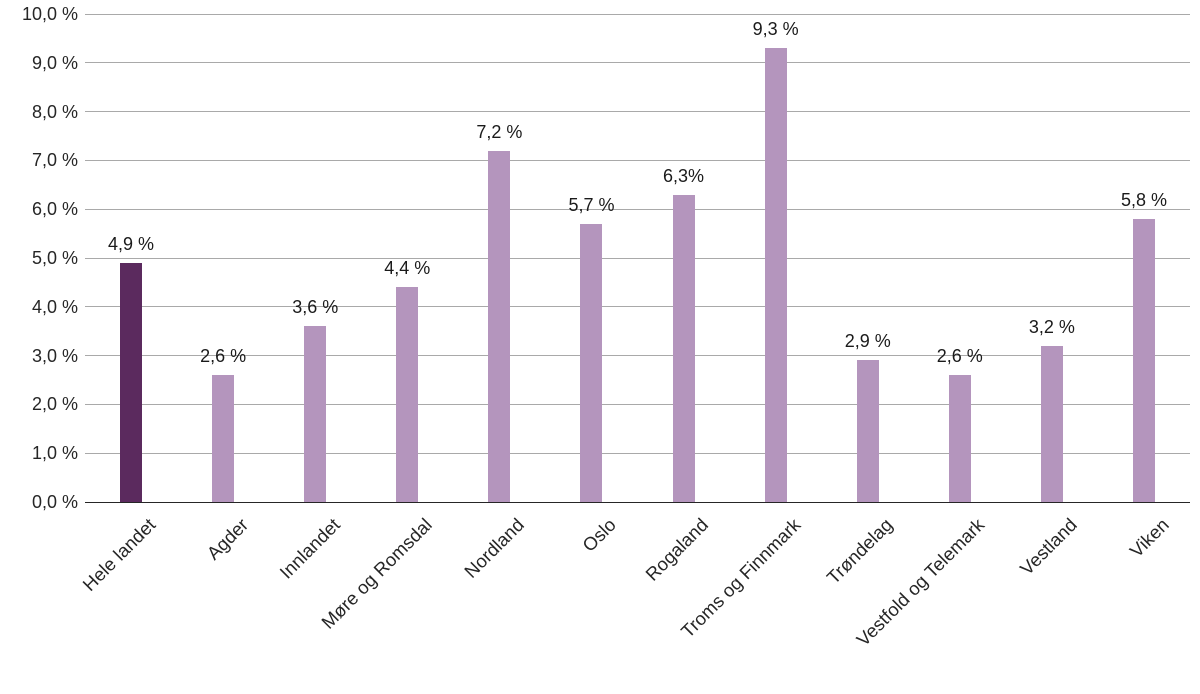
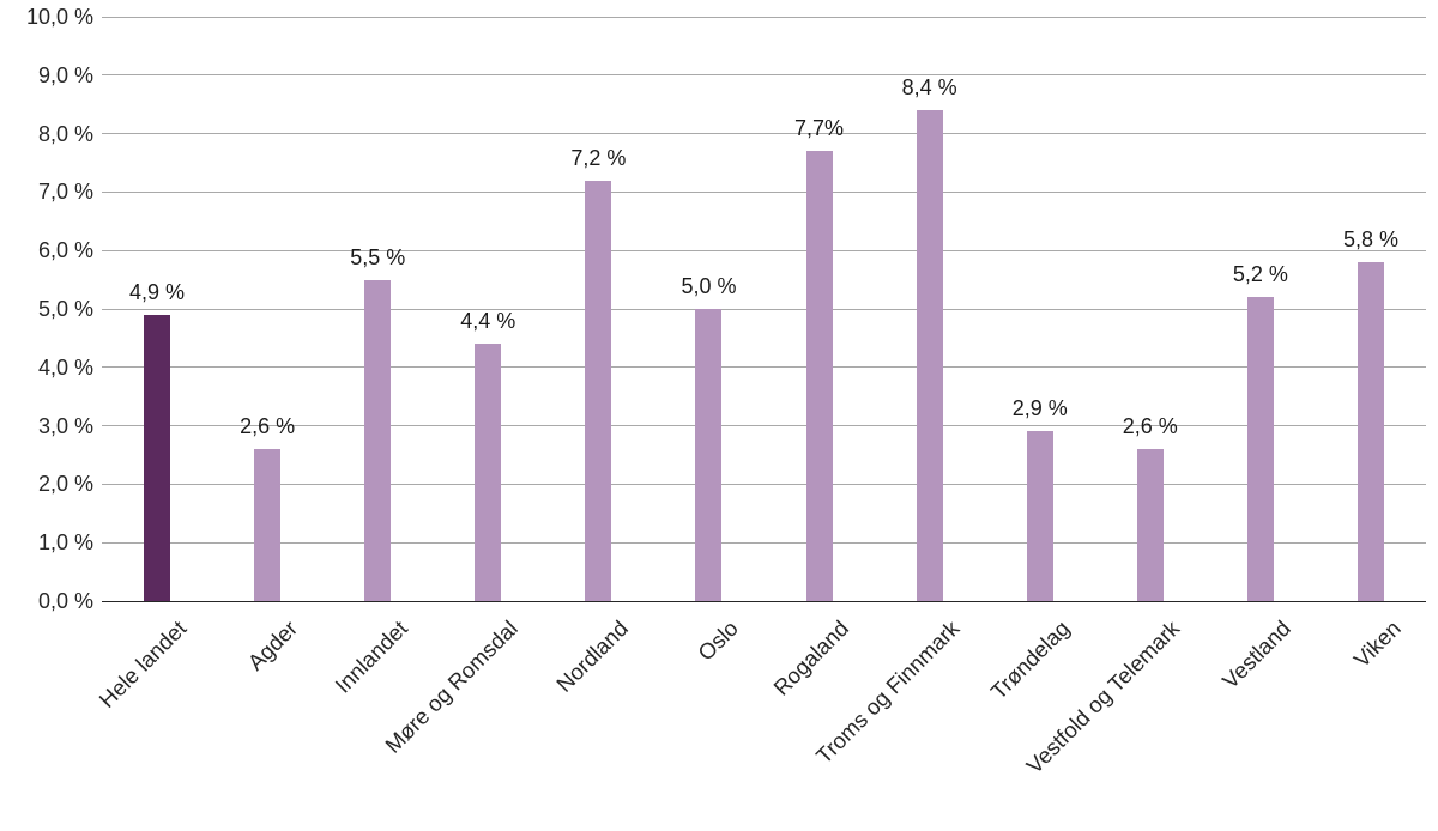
Innlandet: 3,6 -> 5,5
Oslo: 5,7 -> 5,0
Rogaland: 6,3% -> 7,7%
Troms og Finnmark: 9,3 -> 8,4
Vestland: 3,2 -> 5,2
